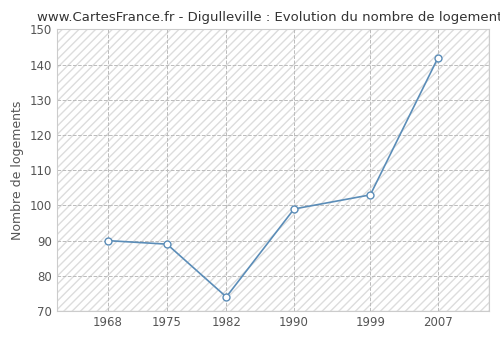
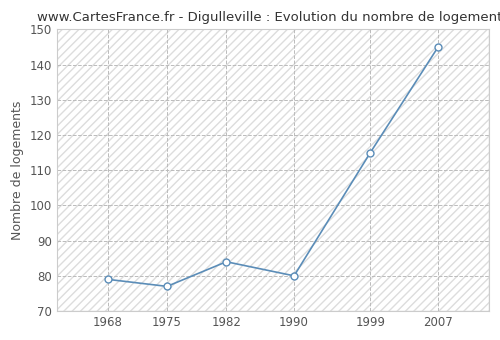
1968: 90 -> 79
1975: 89 -> 77
1982: 74 -> 84
1990: 99 -> 80
1999: 103 -> 115
2007: 142 -> 145
